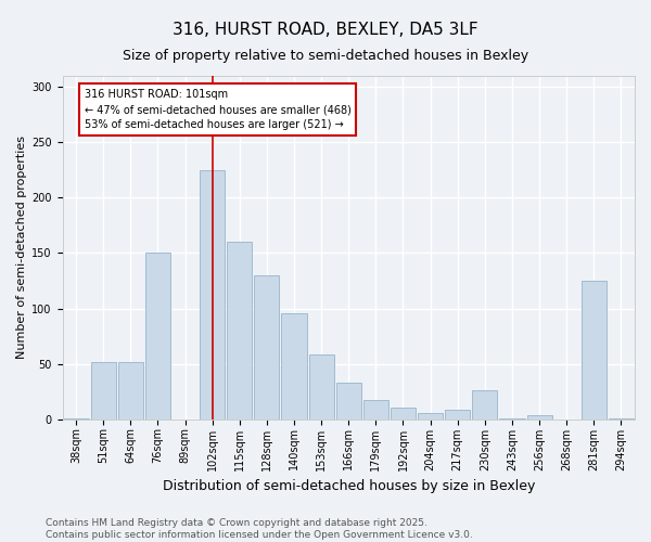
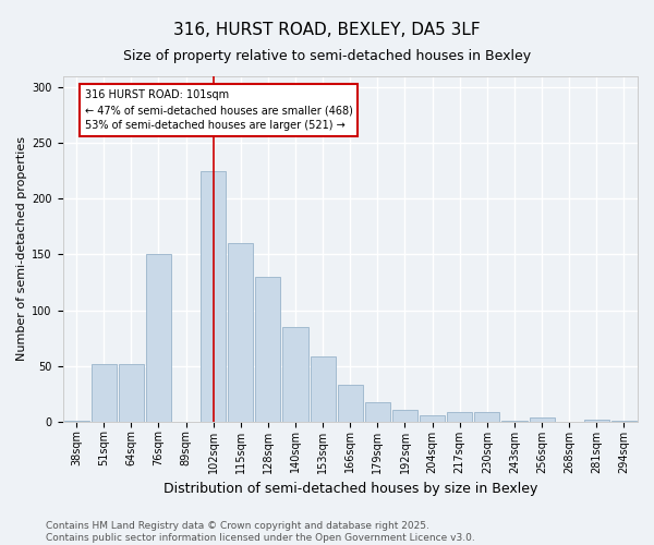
140sqm: 96 -> 85
230sqm: 26 -> 8
281sqm: 125 -> 2
